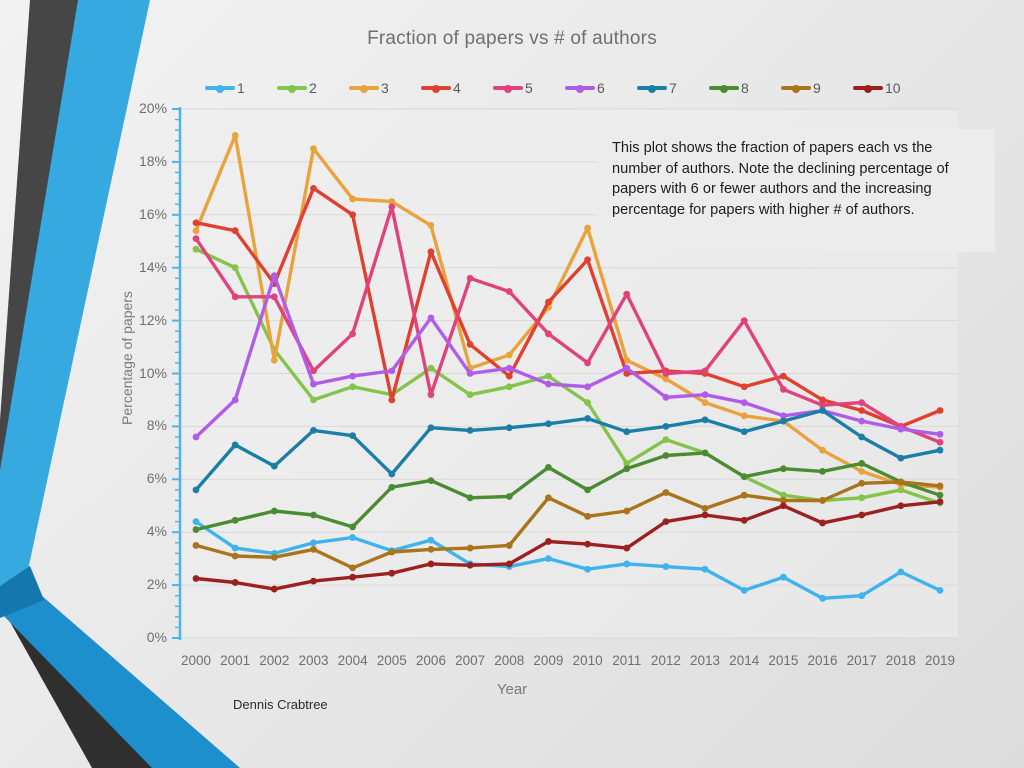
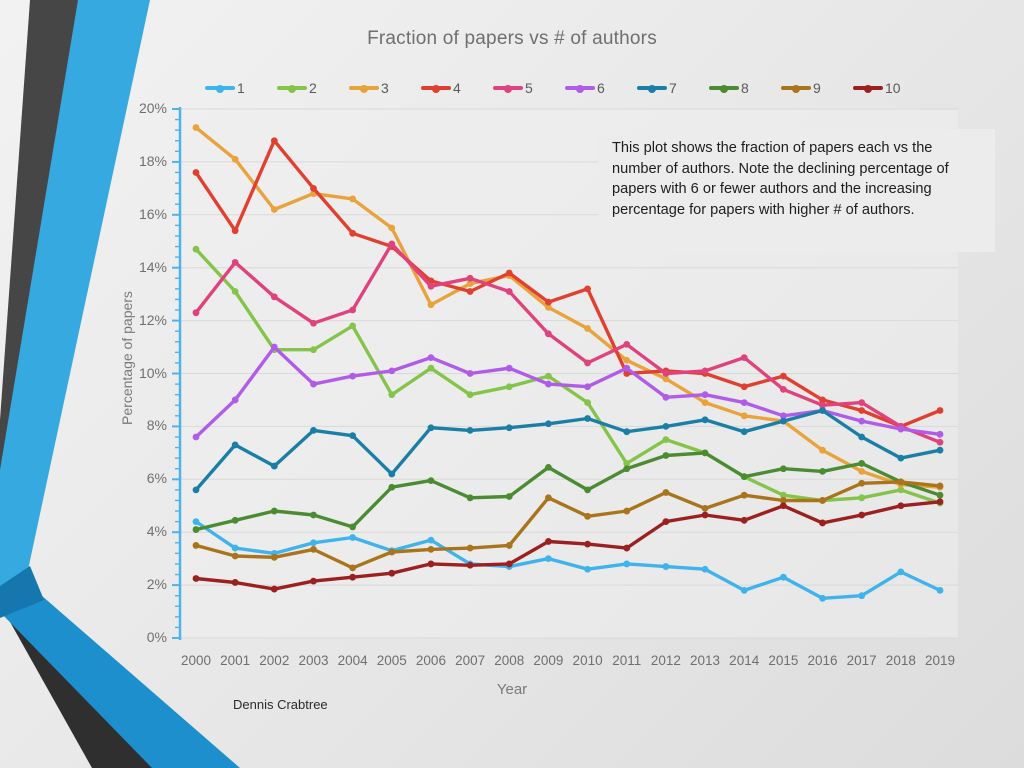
3/2000: 15.4% -> 19.3%
4/2000: 15.7% -> 17.6%
5/2000: 15.1% -> 12.3%
2/2001: 14.0% -> 13.1%
3/2001: 19.0% -> 18.1%
5/2001: 12.9% -> 14.2%
3/2002: 10.5% -> 16.2%
4/2002: 13.4% -> 18.8%
6/2002: 13.7% -> 11.0%
2/2003: 9.0% -> 10.9%
3/2003: 18.5% -> 16.8%
5/2003: 10.1% -> 11.9%
2/2004: 9.5% -> 11.8%
4/2004: 16.0% -> 15.3%
5/2004: 11.5% -> 12.4%
3/2005: 16.5% -> 15.5%
4/2005: 9.0% -> 14.8%
5/2005: 16.3% -> 14.9%
3/2006: 15.6% -> 12.6%
4/2006: 14.6% -> 13.5%
5/2006: 9.2% -> 13.3%
6/2006: 12.1% -> 10.6%
3/2007: 10.2% -> 13.4%
4/2007: 11.1% -> 13.1%
3/2008: 10.7% -> 13.7%
4/2008: 9.9% -> 13.8%
3/2010: 15.5% -> 11.7%
4/2010: 14.3% -> 13.2%
5/2011: 13.0% -> 11.1%
5/2014: 12.0% -> 10.6%
